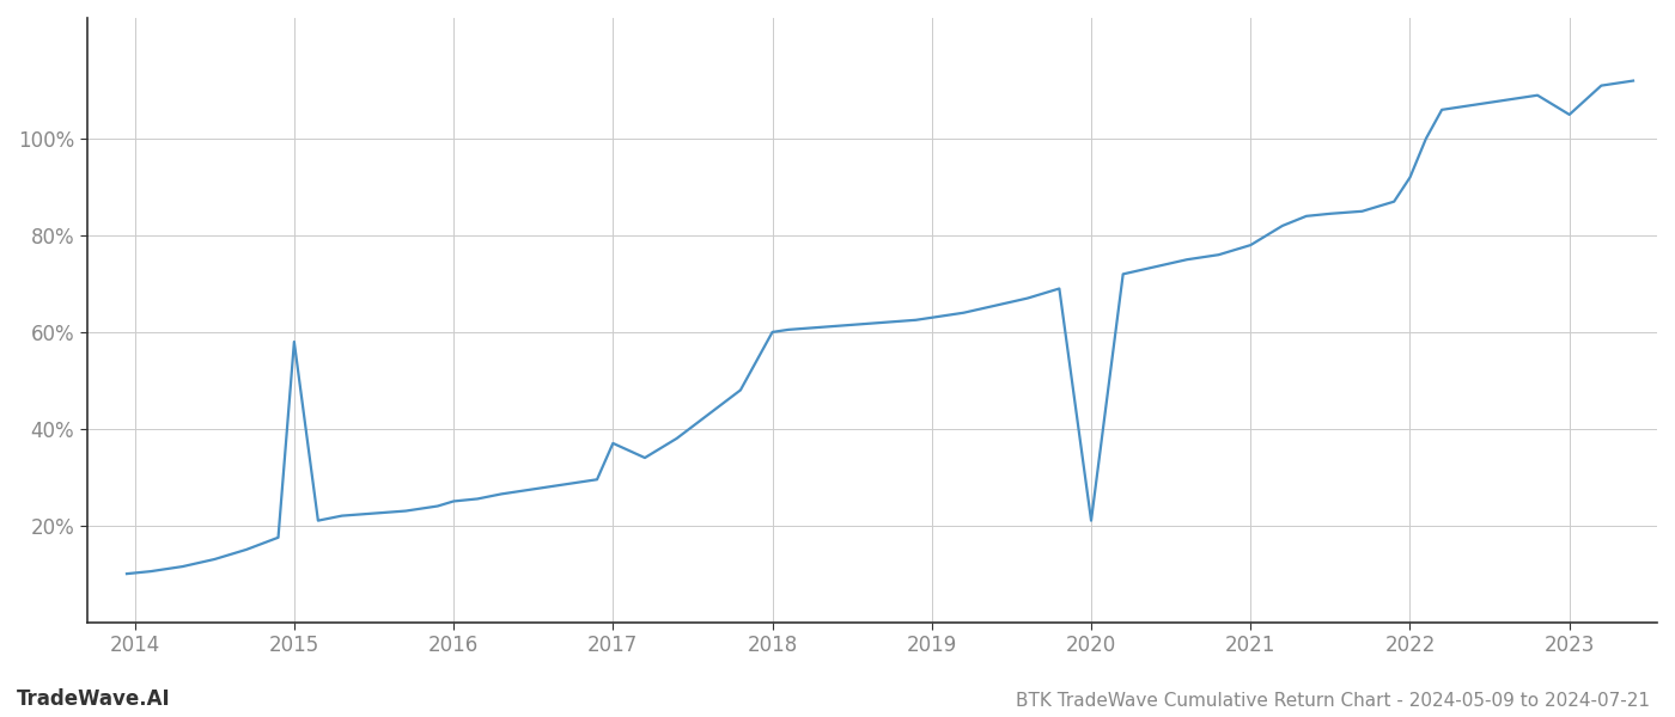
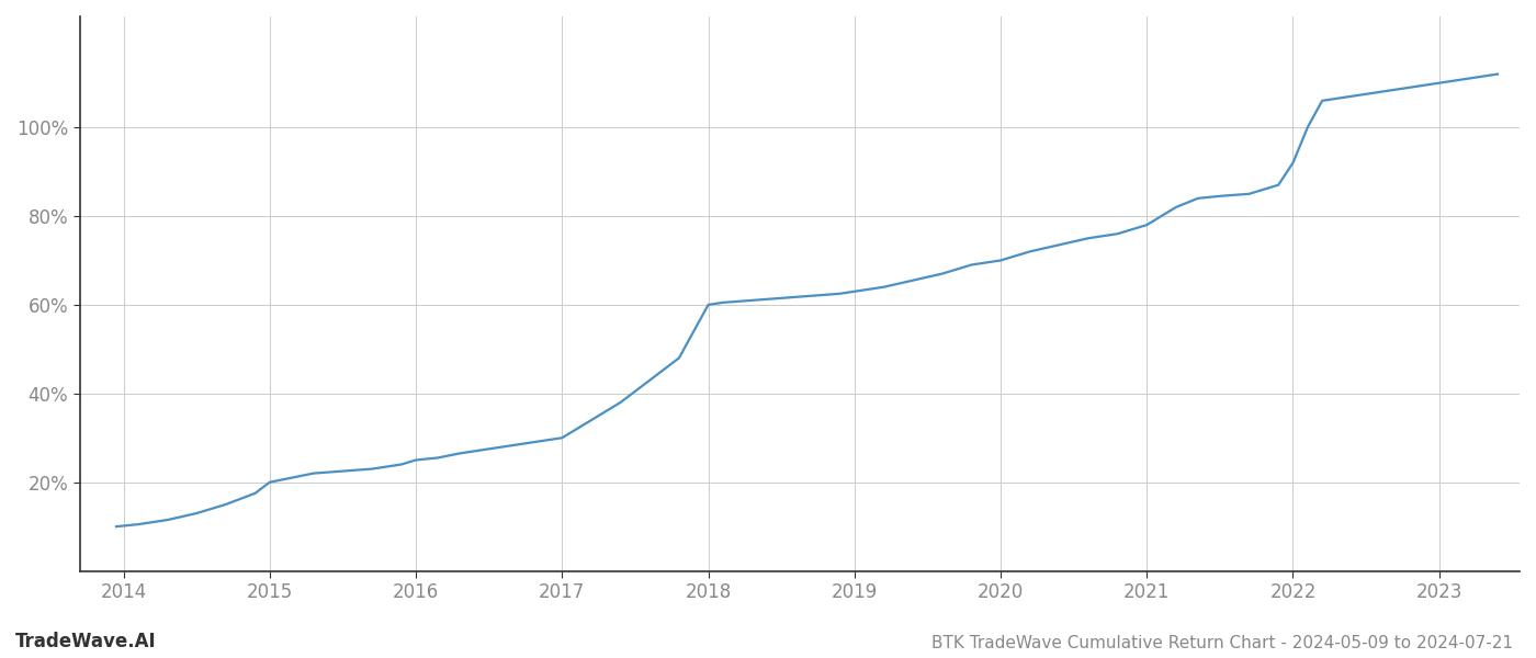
2015: 58.0% -> 20.0%
2017: 37.0% -> 30.0%
2020: 21.0% -> 70.0%
2023: 105.0% -> 110.0%
